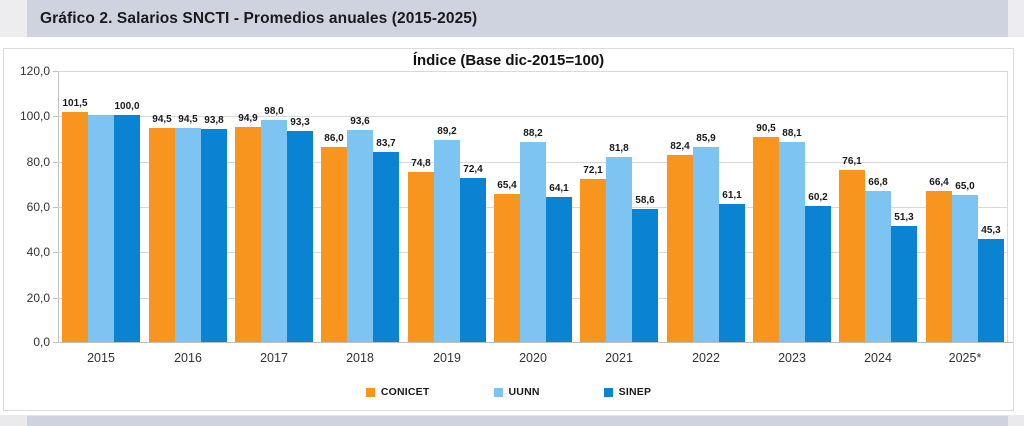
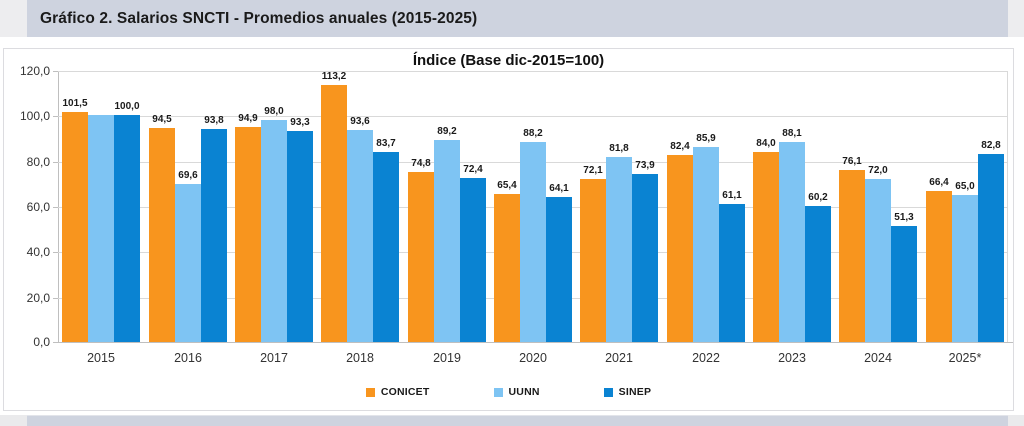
UUNN/2016: 94,5 -> 69,6
CONICET/2018: 86,0 -> 113,2
SINEP/2021: 58,6 -> 73,9
CONICET/2023: 90,5 -> 84,0
UUNN/2024: 66,8 -> 72,0
SINEP/2025*: 45,3 -> 82,8
